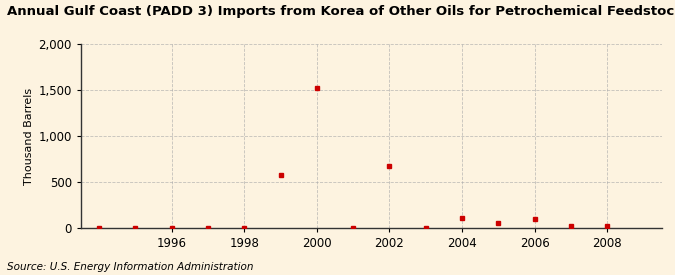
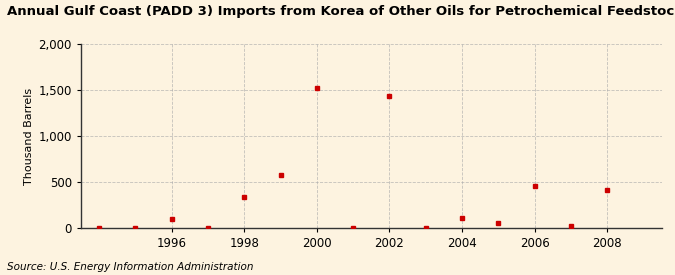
1996: 0 -> 100
1998: 0 -> 340
2002: 680 -> 1,440
2006: 100 -> 460
2008: 20 -> 420
